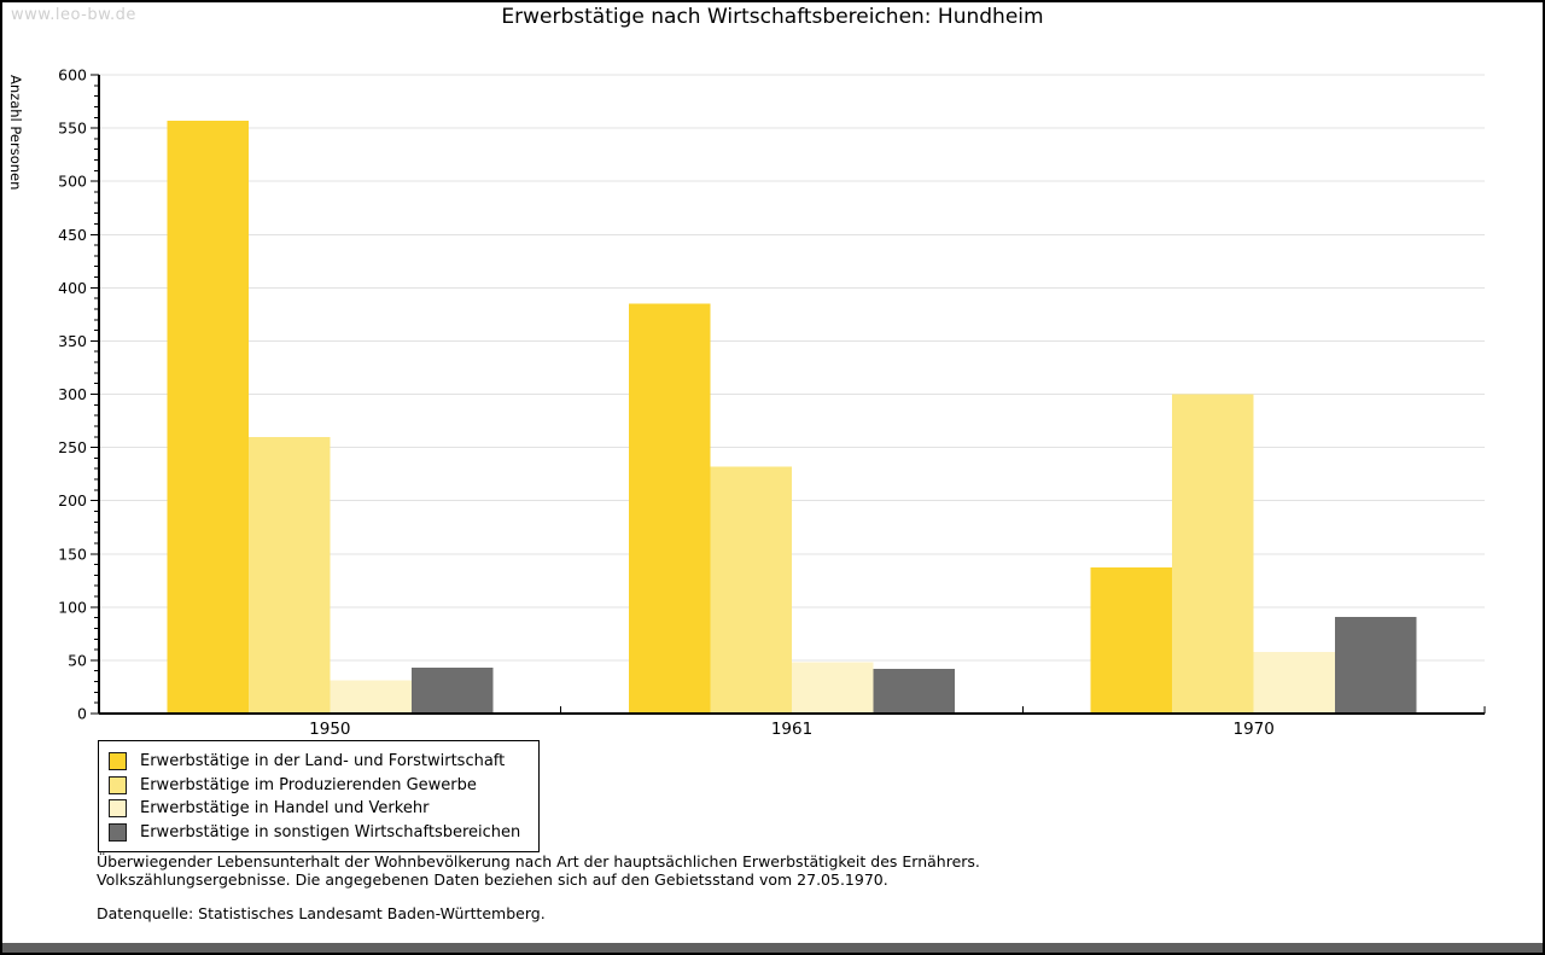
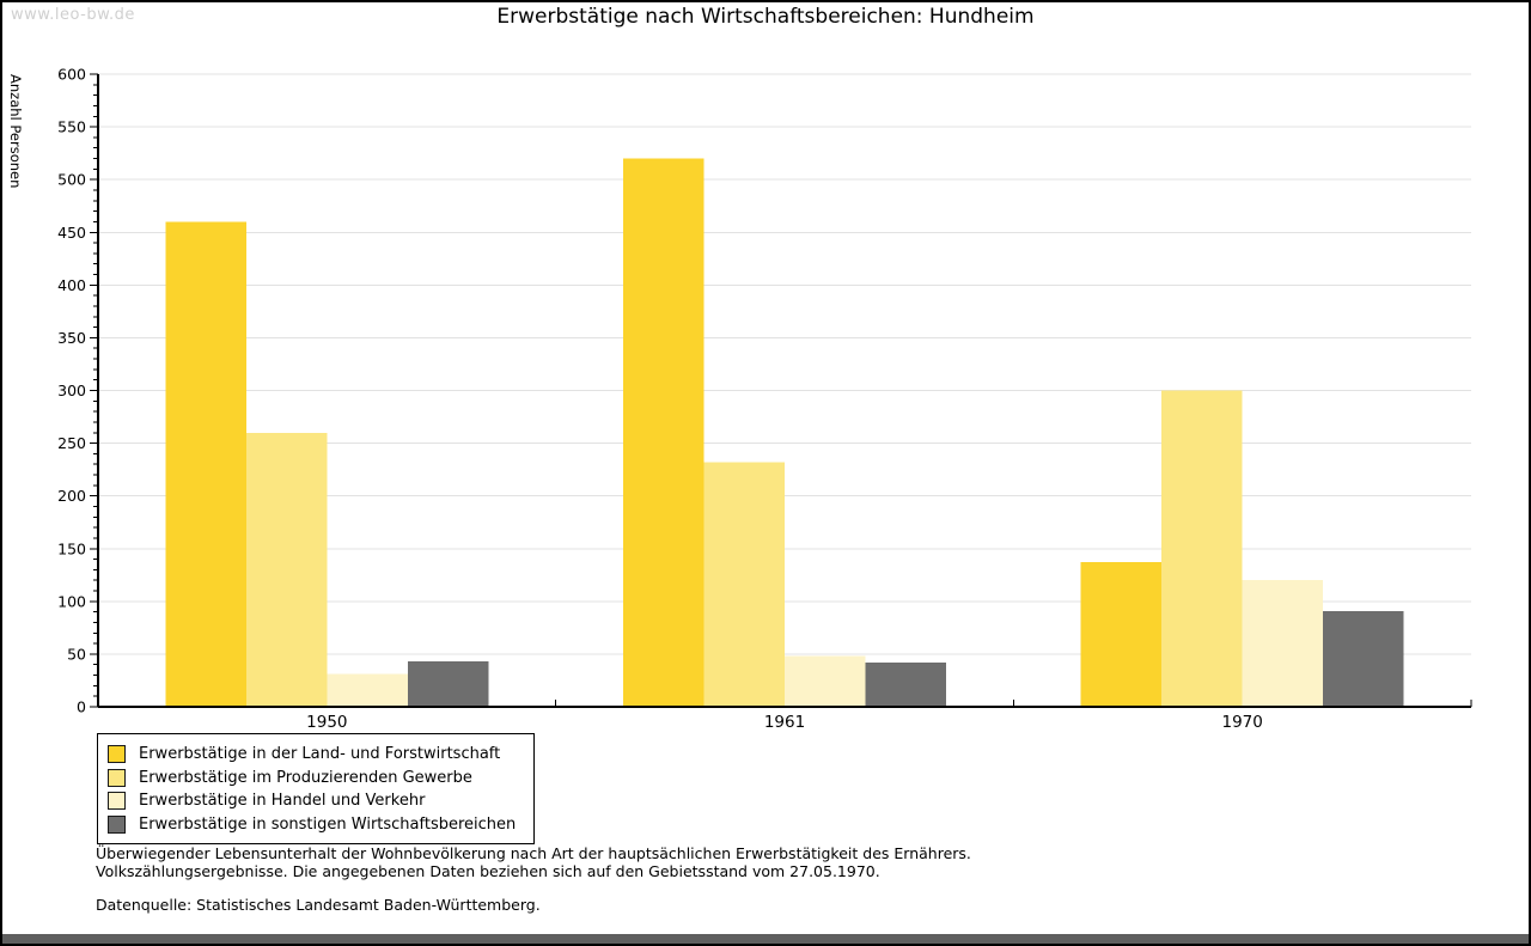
Erwerbstätige in der Land- und Forstwirtschaft/1950: 560 -> 460
Erwerbstätige in der Land- und Forstwirtschaft/1961: 380 -> 520
Erwerbstätige in Handel und Verkehr/1970: 60 -> 120
